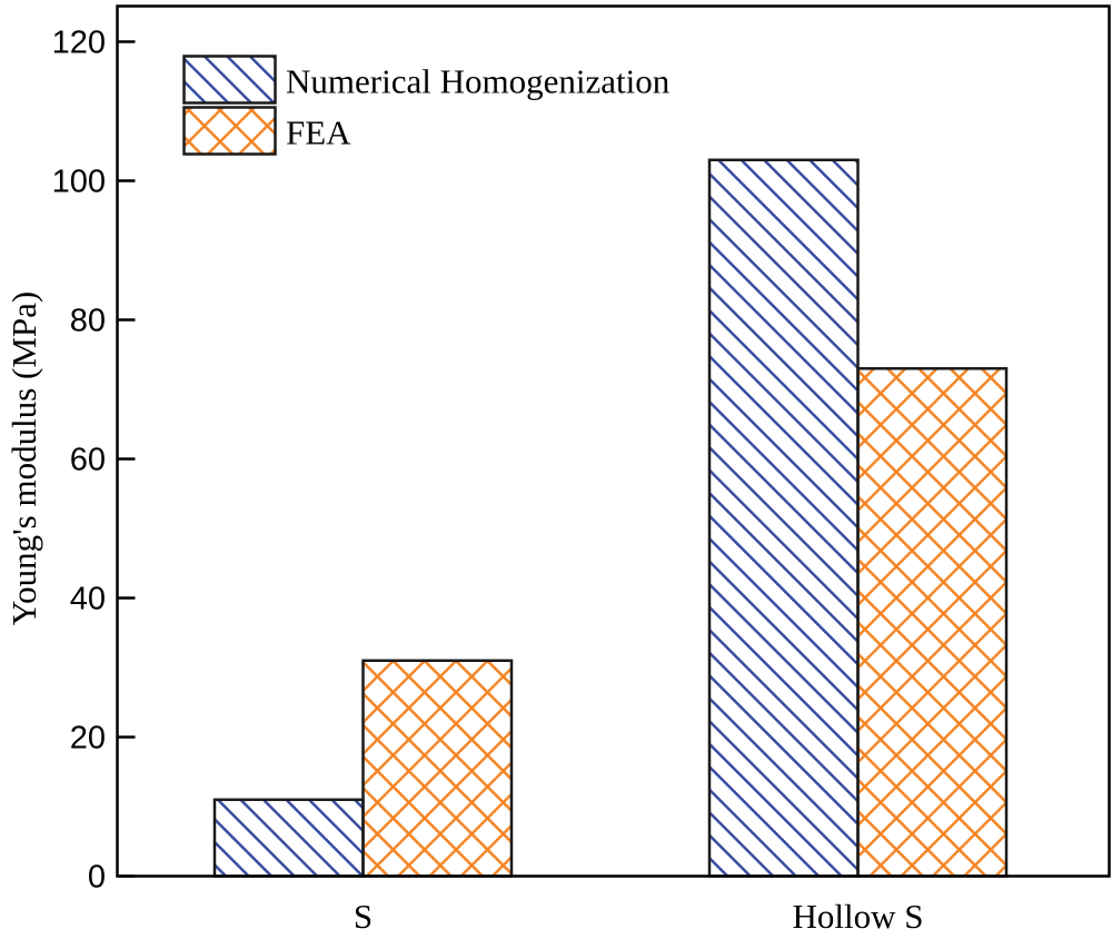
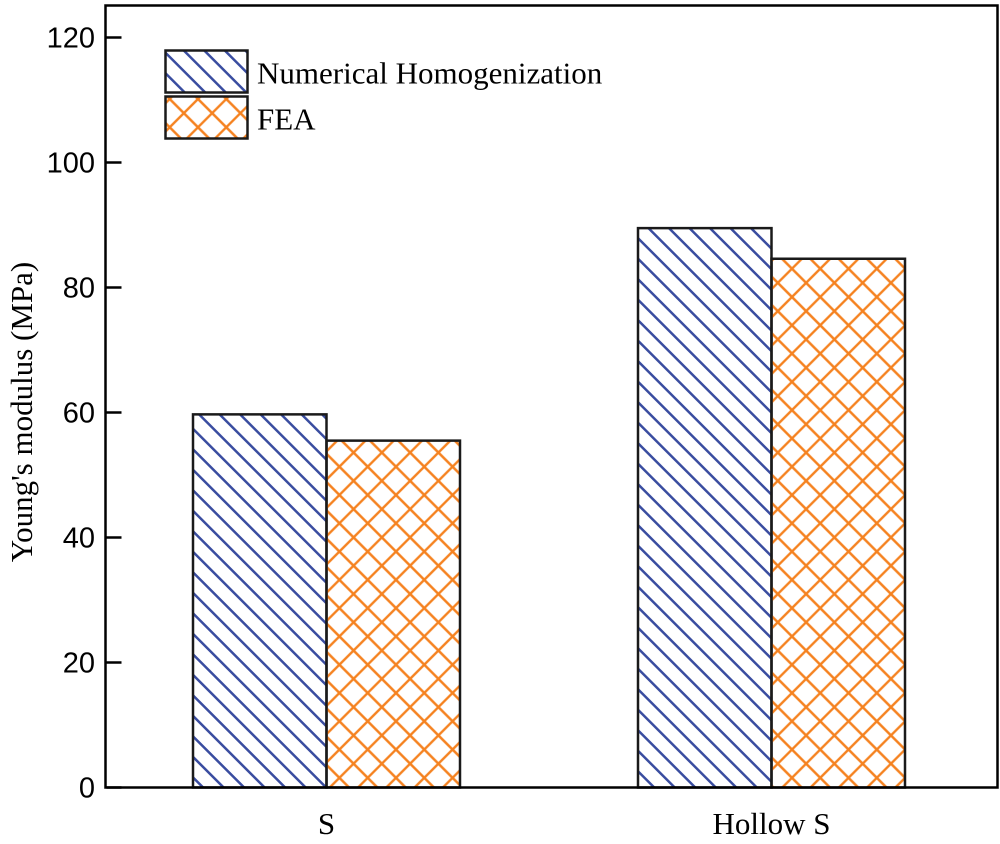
Numerical Homogenization/S: 11 -> 60
FEA/S: 31 -> 56
Numerical Homogenization/Hollow S: 103 -> 90
FEA/Hollow S: 73 -> 85
